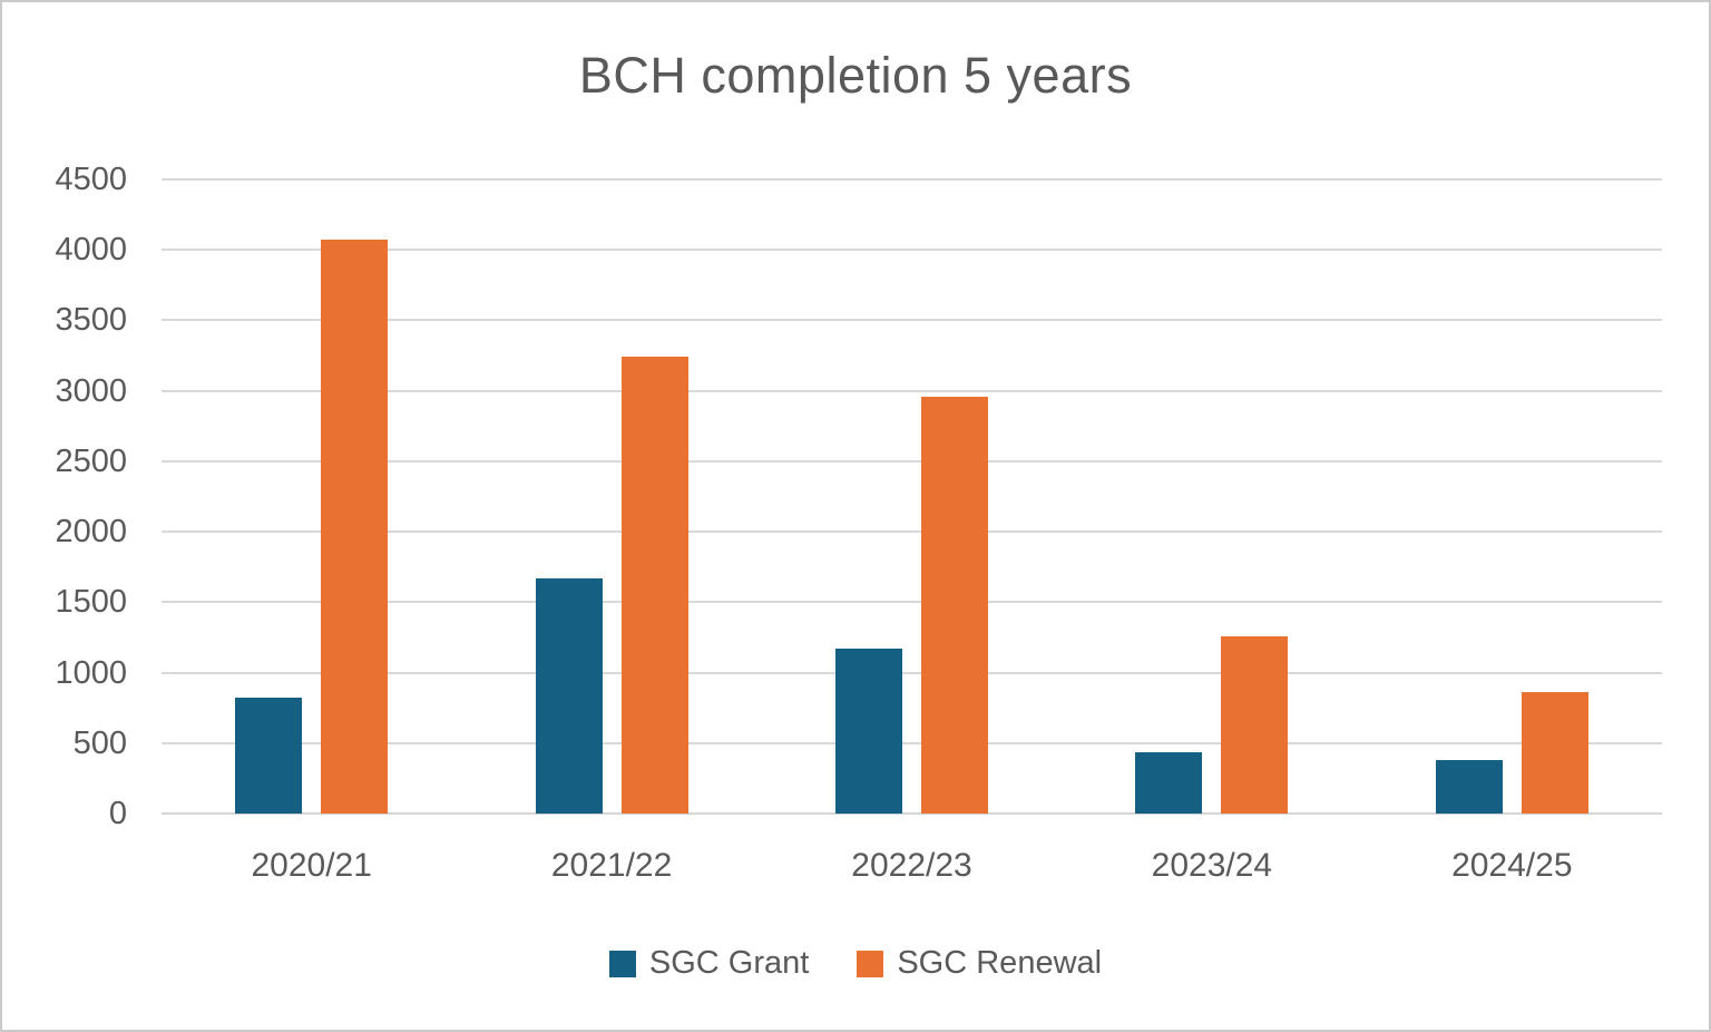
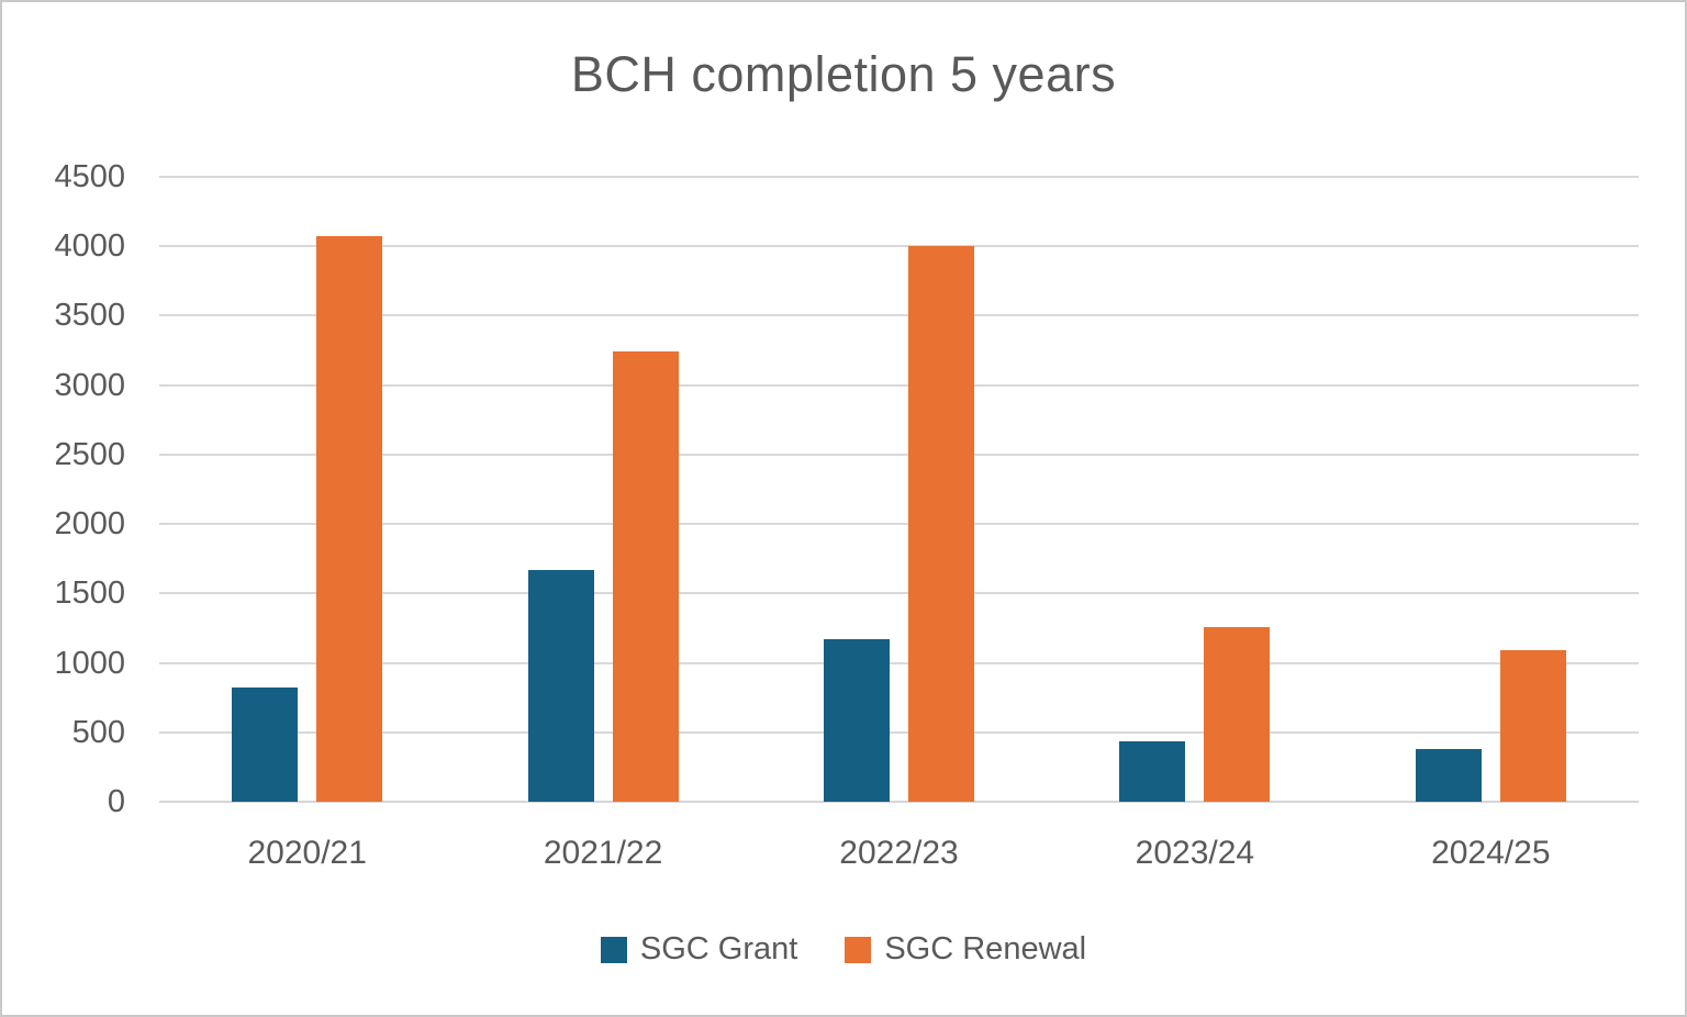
SGC Renewal/2022/23: 2960 -> 4000
SGC Renewal/2024/25: 860 -> 1090
